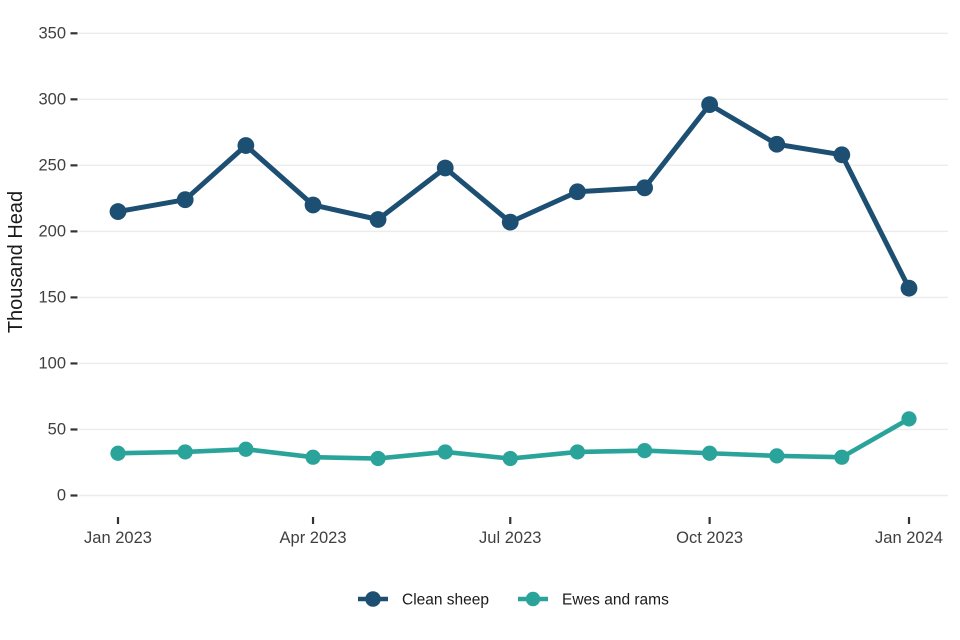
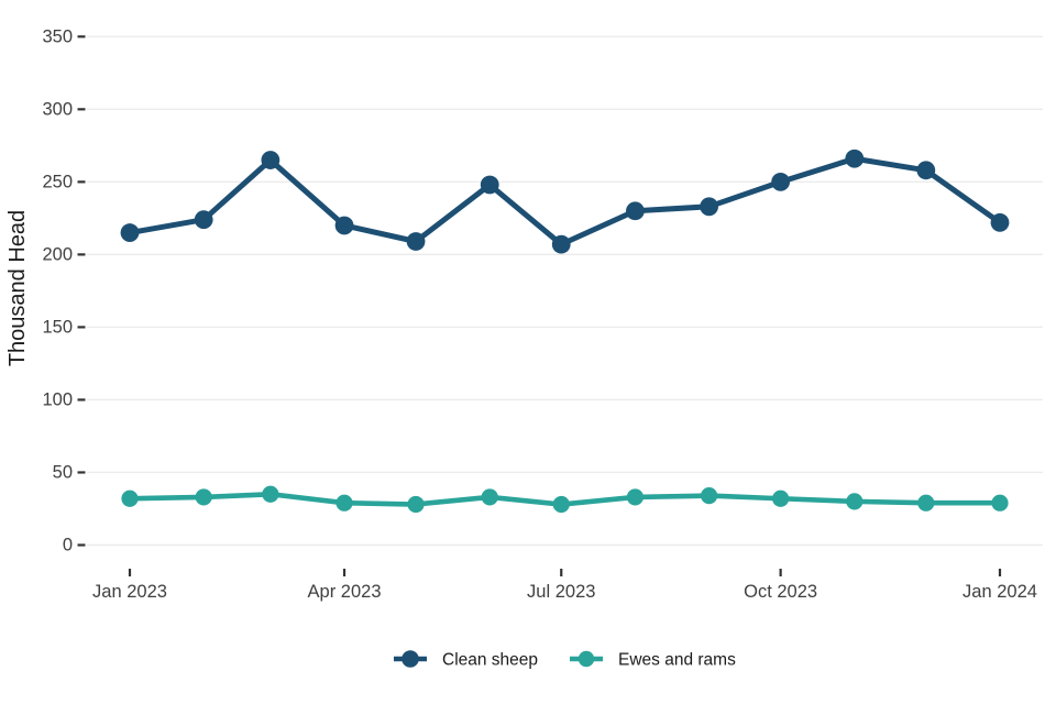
Clean sheep/Oct 2023: 296 -> 250
Clean sheep/Jan 2024: 157 -> 222
Ewes and rams/Jan 2024: 58 -> 29
